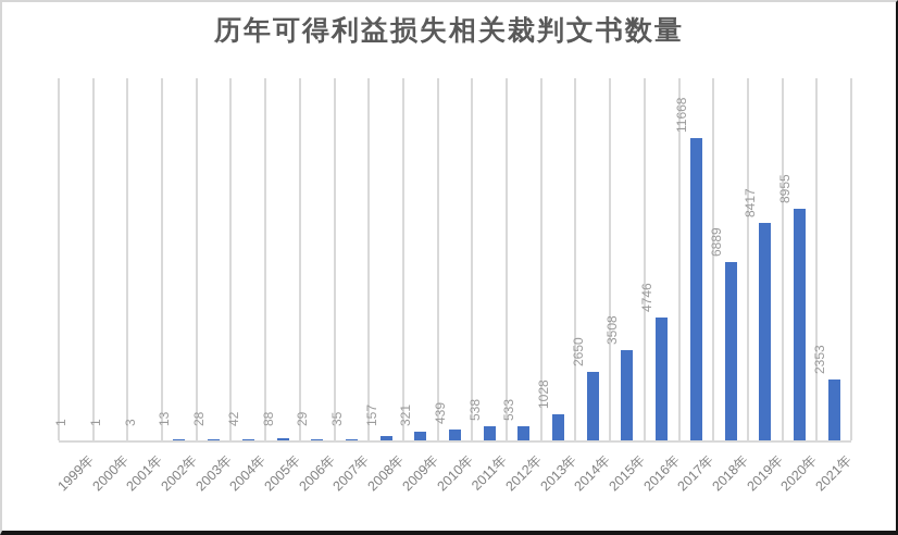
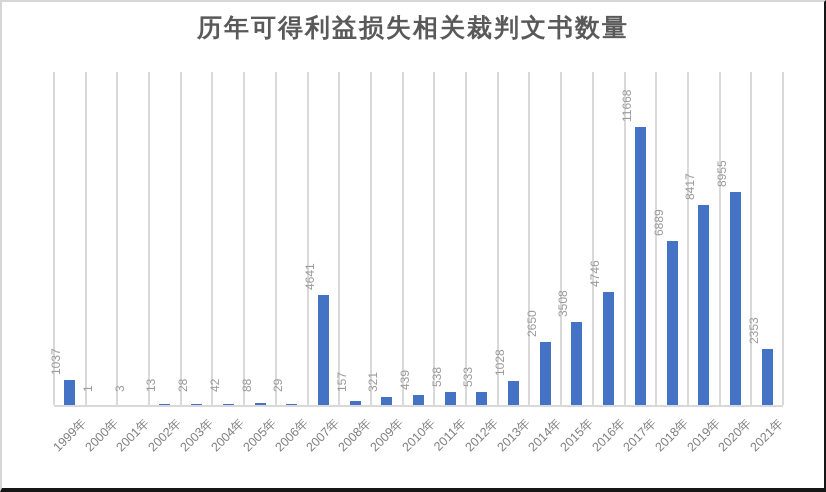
1999年: 1 -> 1037
2007年: 35 -> 4641
